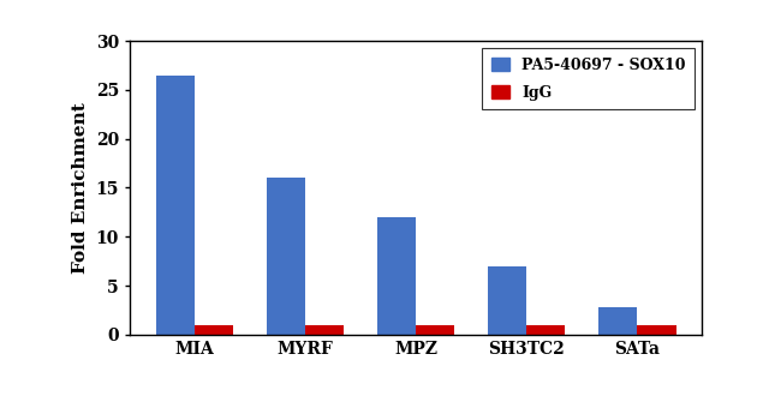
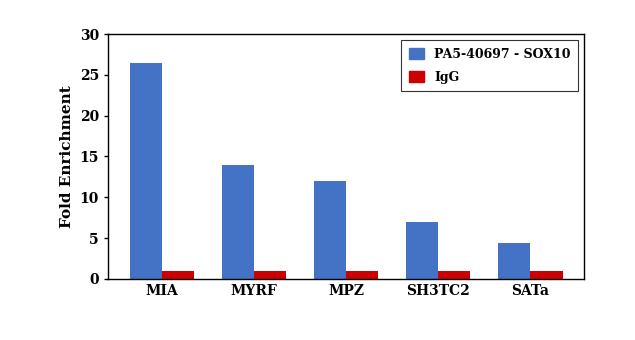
PA5-40697 - SOX10/MYRF: 16.0 -> 14.0
PA5-40697 - SOX10/SATa: 2.8 -> 4.4
